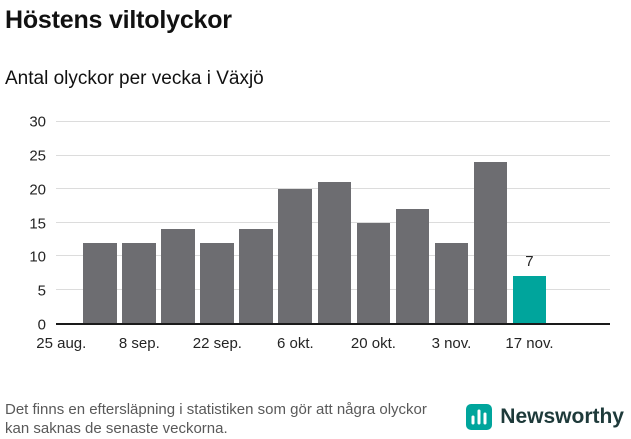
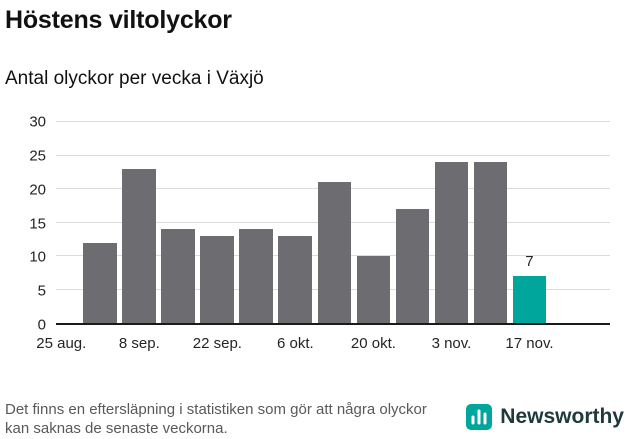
8 sep.: 12 -> 23
22 sep.: 12 -> 13
6 okt.: 20 -> 13
20 okt.: 15 -> 10
3 nov.: 12 -> 24
